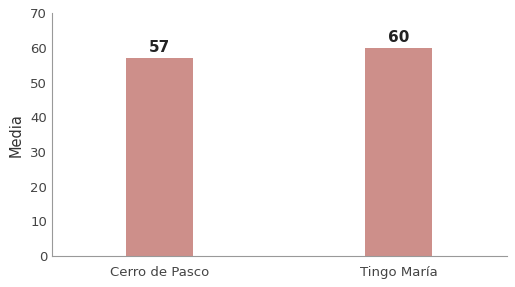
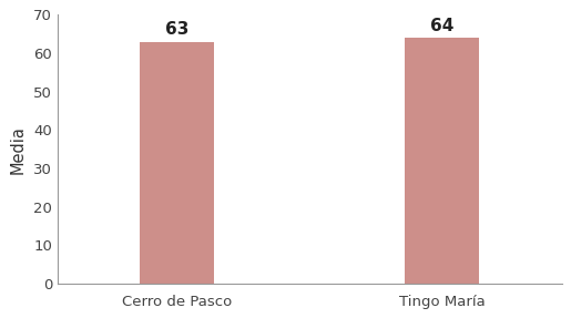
Cerro de Pasco: 57 -> 63
Tingo María: 60 -> 64
